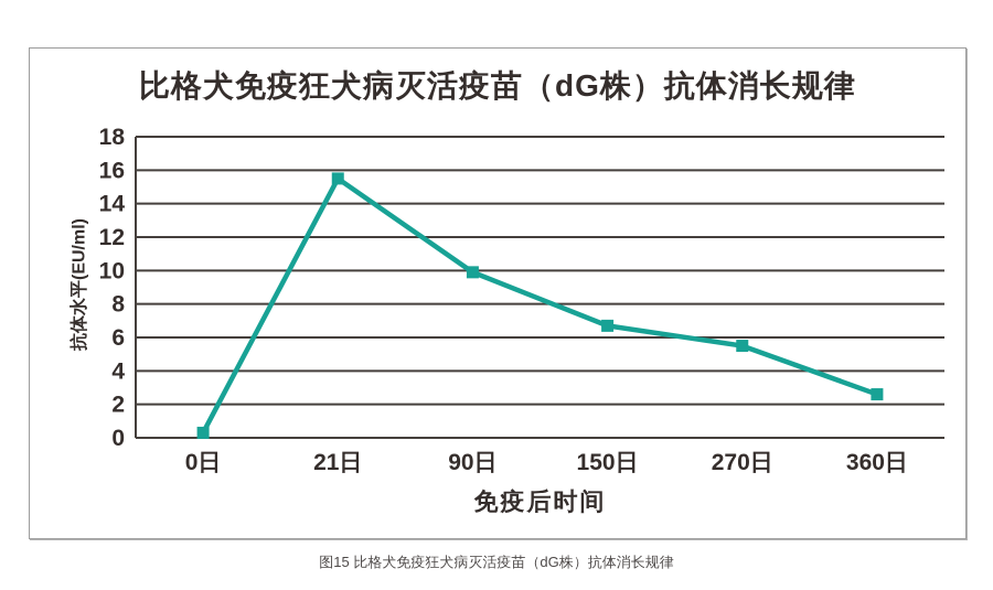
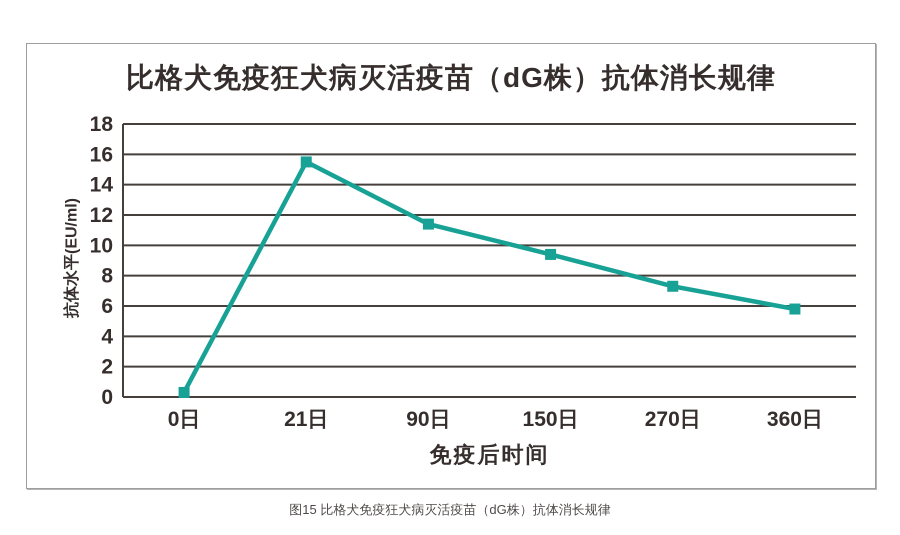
90日: 9.9 -> 11.4
150日: 6.7 -> 9.4
270日: 5.5 -> 7.3
360日: 2.6 -> 5.8
